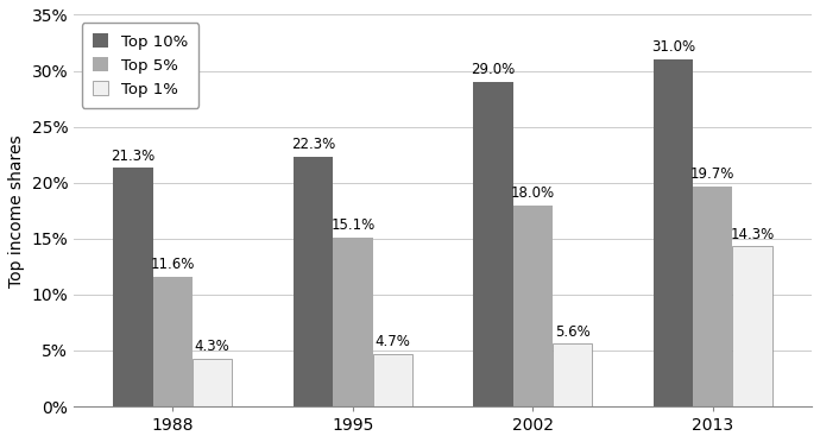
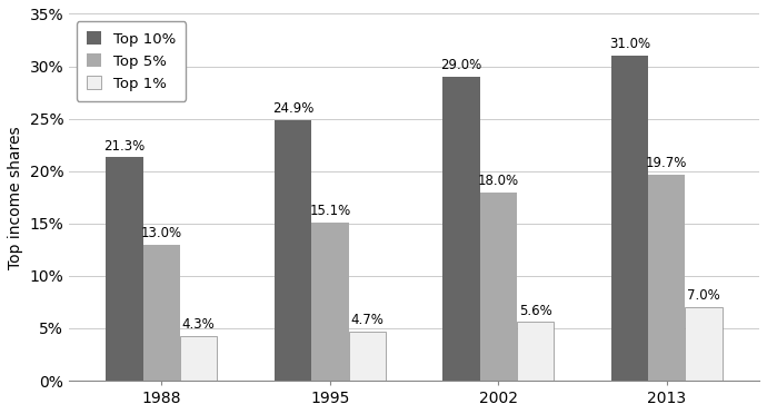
Top 5%/1988: 11.6% -> 13.0%
Top 10%/1995: 22.3% -> 24.9%
Top 1%/2013: 14.3% -> 7.0%
